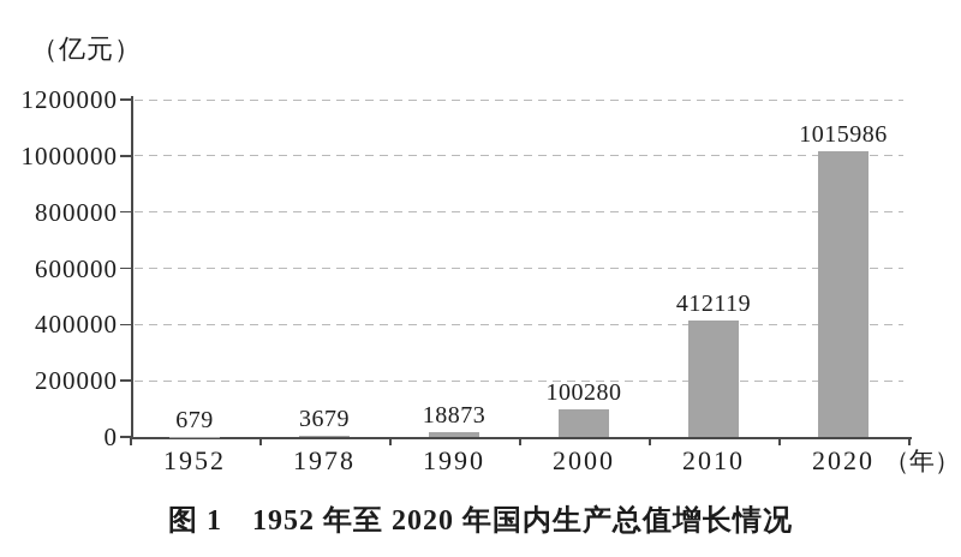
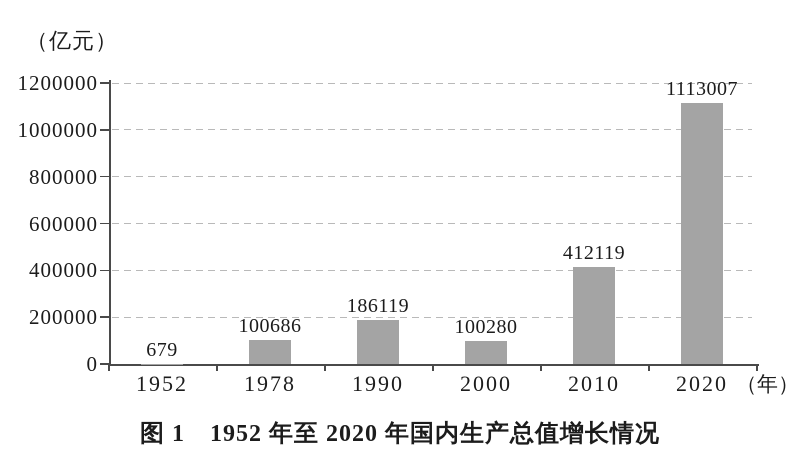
1978: 3679 -> 100686
1990: 18873 -> 186119
2020: 1015986 -> 1113007
